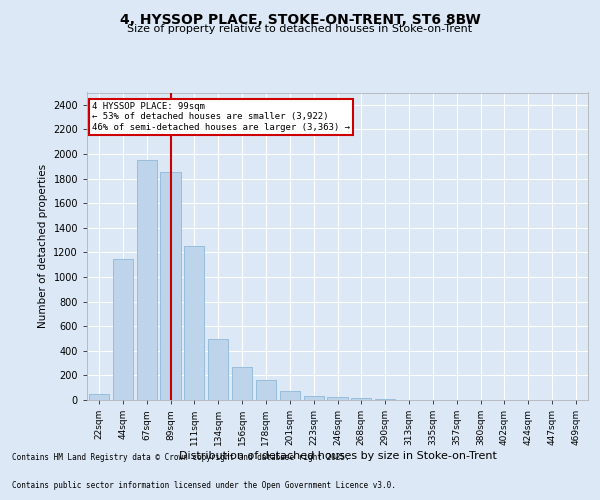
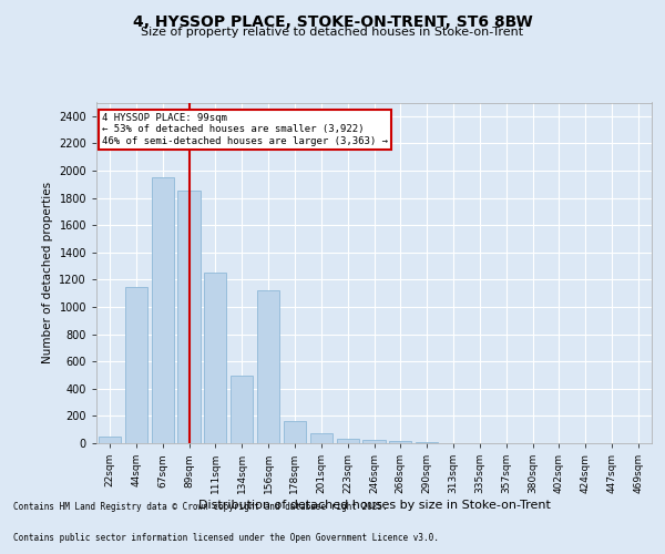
156sqm: 270 -> 1120
